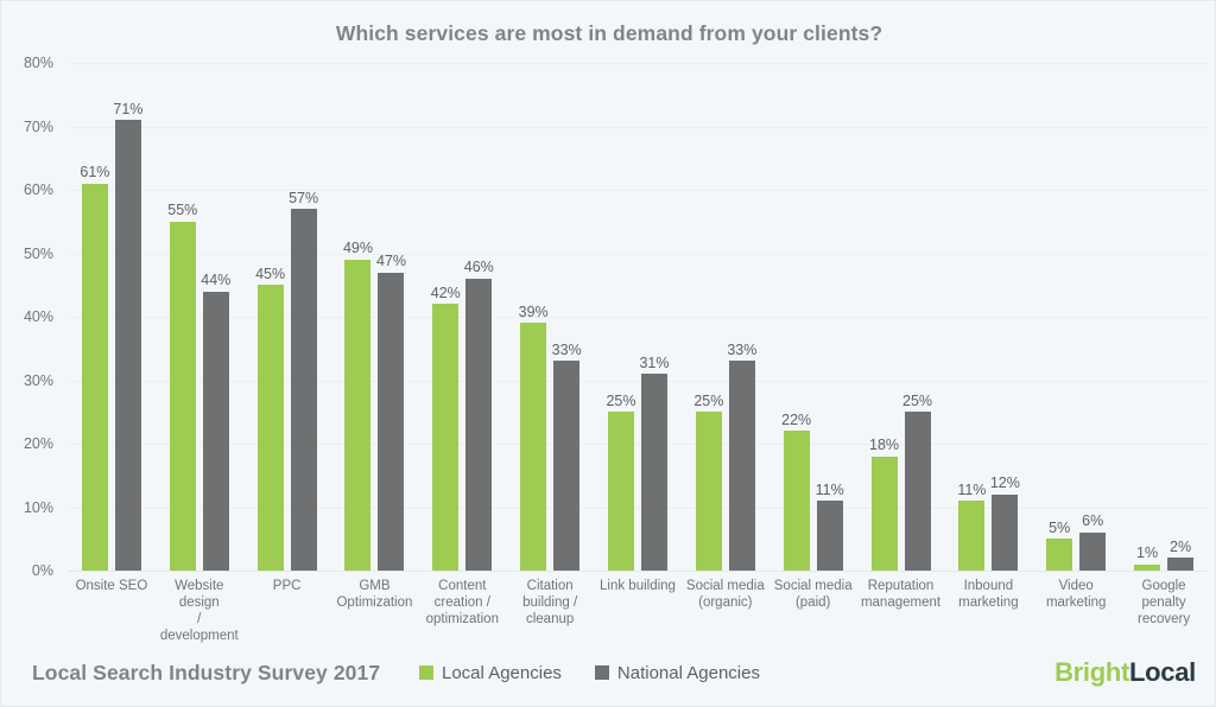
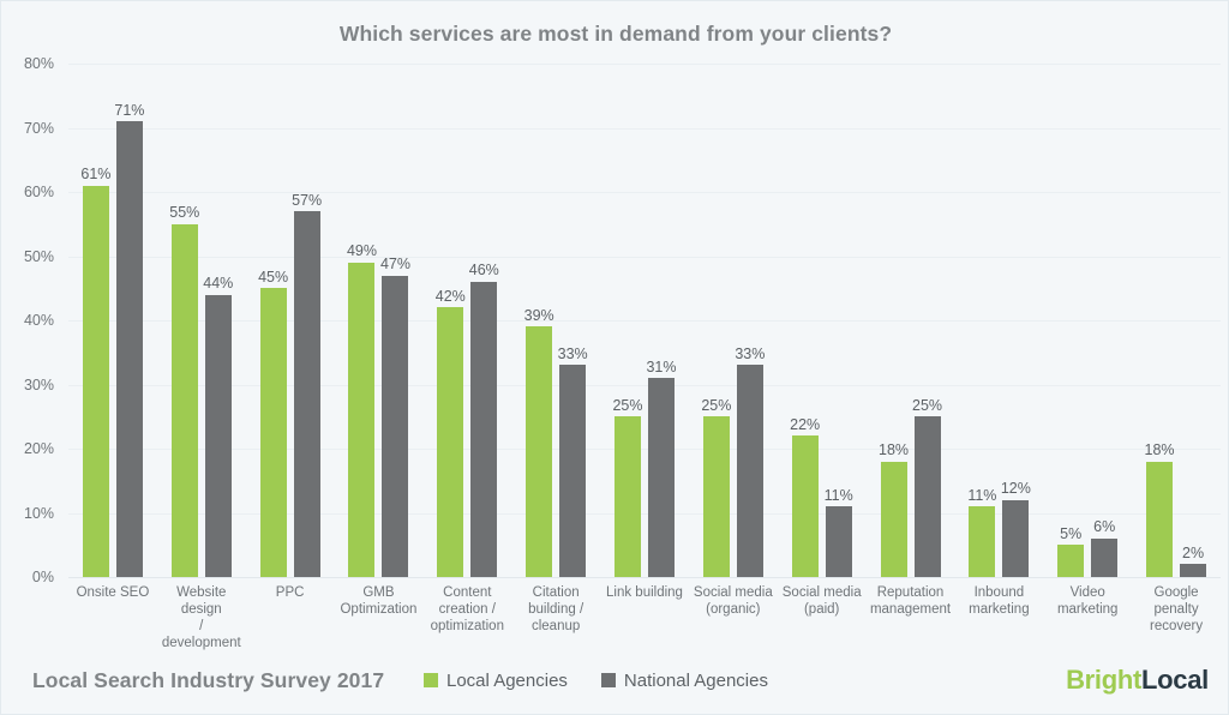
Local Agencies/Google penalty recovery: 1% -> 18%
